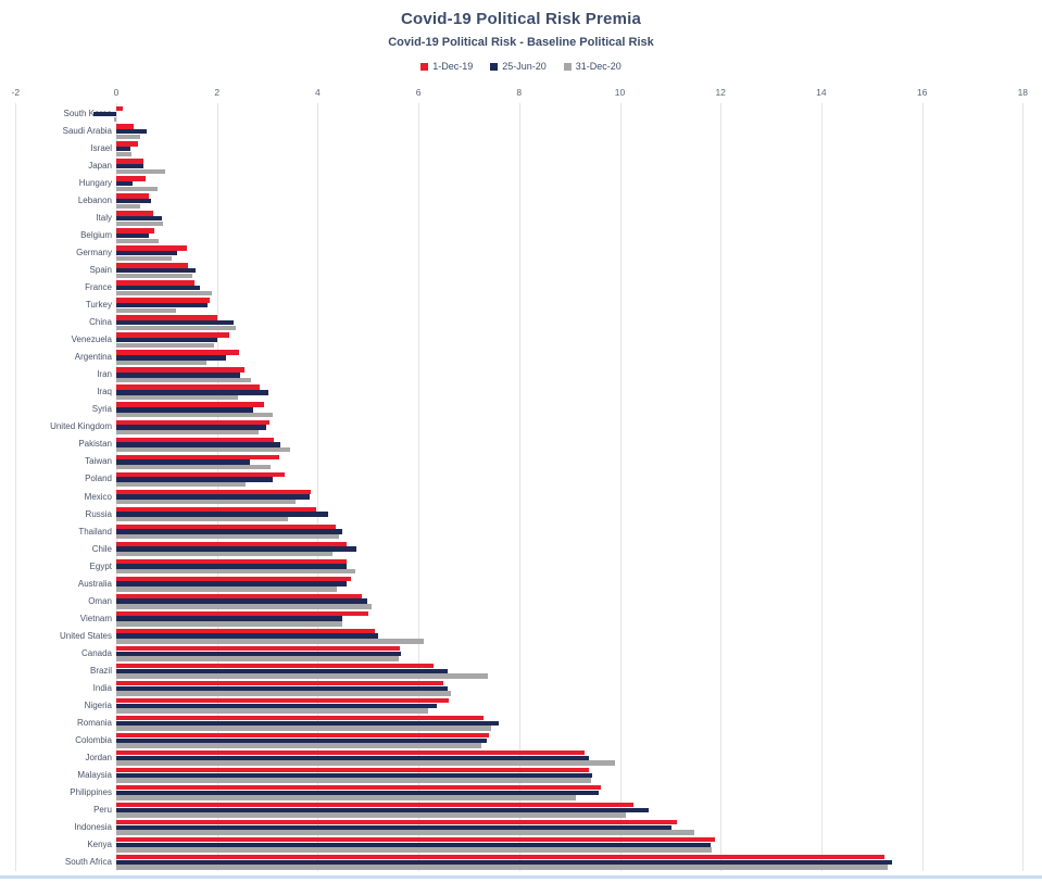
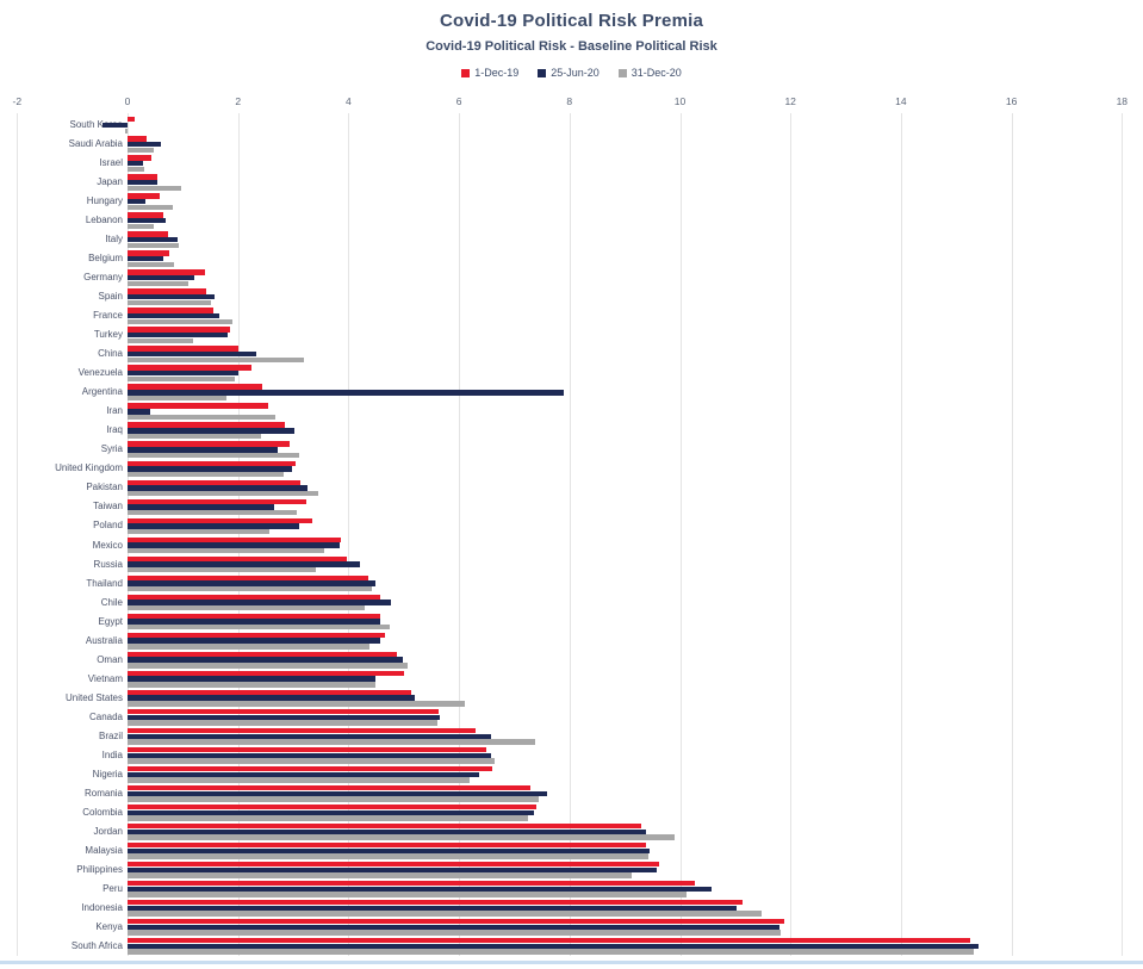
31-Dec-20/China: 2.4 -> 3.2
25-Jun-20/Argentina: 2.2 -> 7.9
25-Jun-20/Iran: 2.5 -> 0.4
